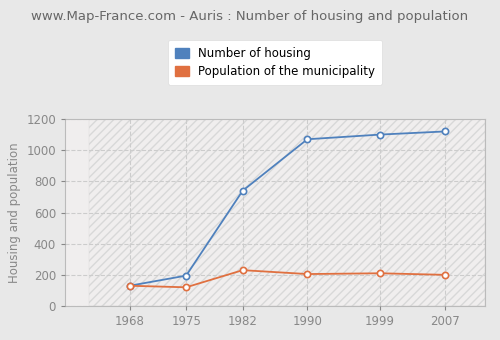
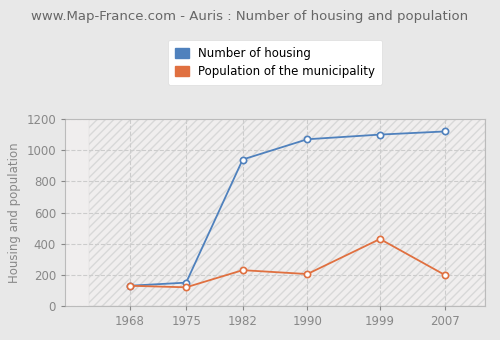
Number of housing/1975: 200 -> 150
Number of housing/1982: 740 -> 940
Population of the municipality/1999: 210 -> 430
